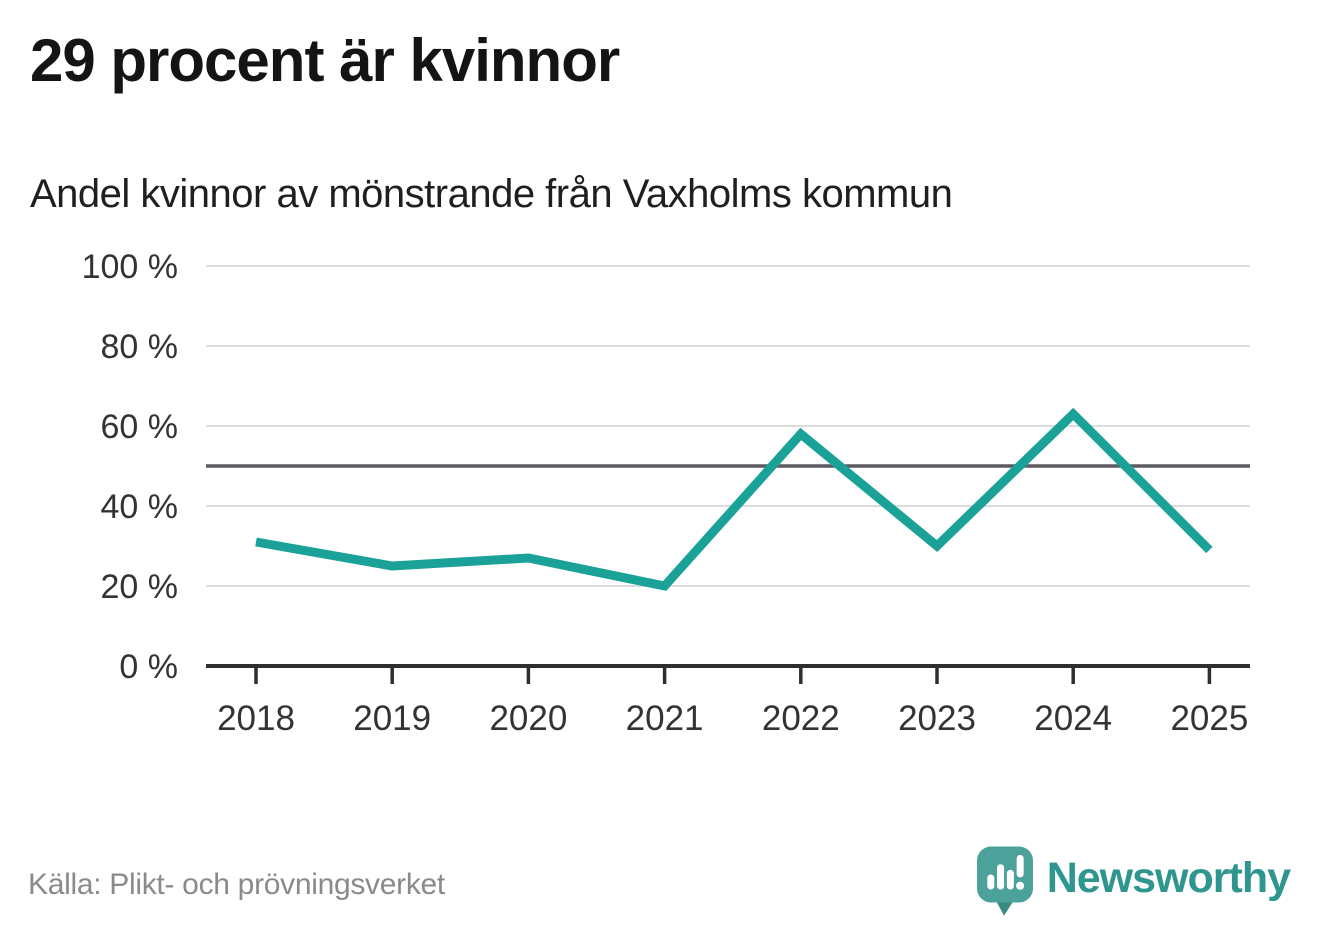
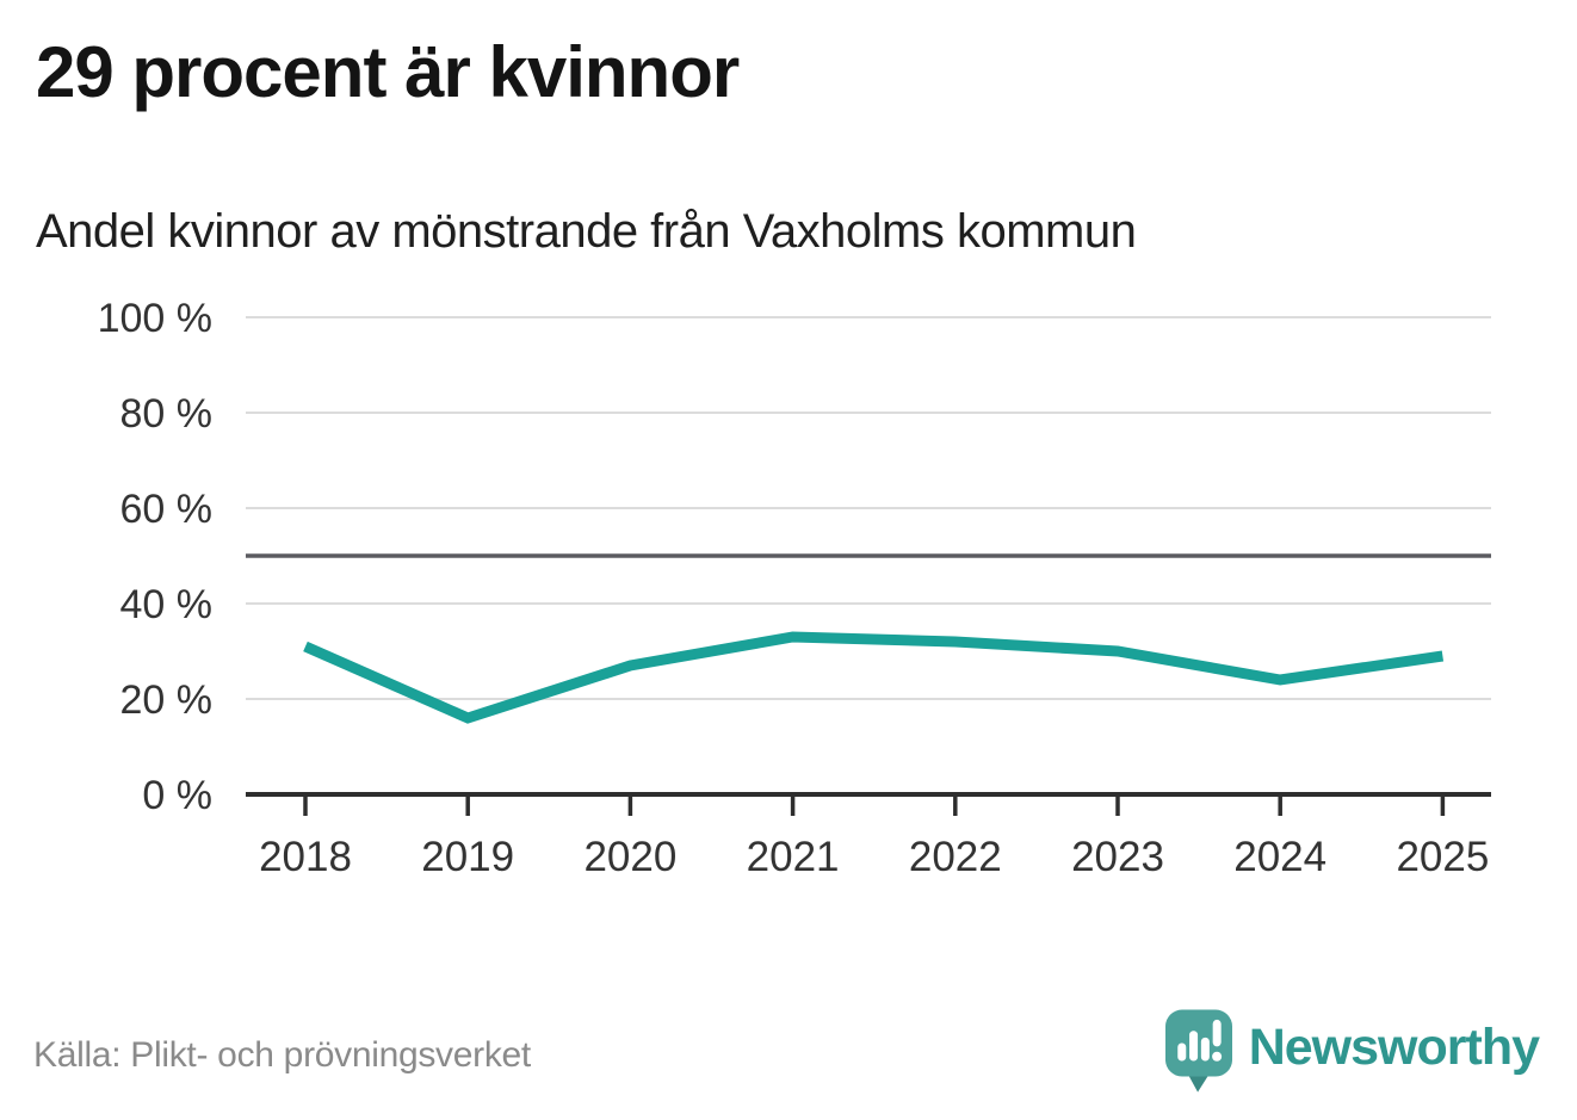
2019: 25% -> 16%
2021: 20% -> 33%
2022: 58% -> 32%
2024: 63% -> 24%
